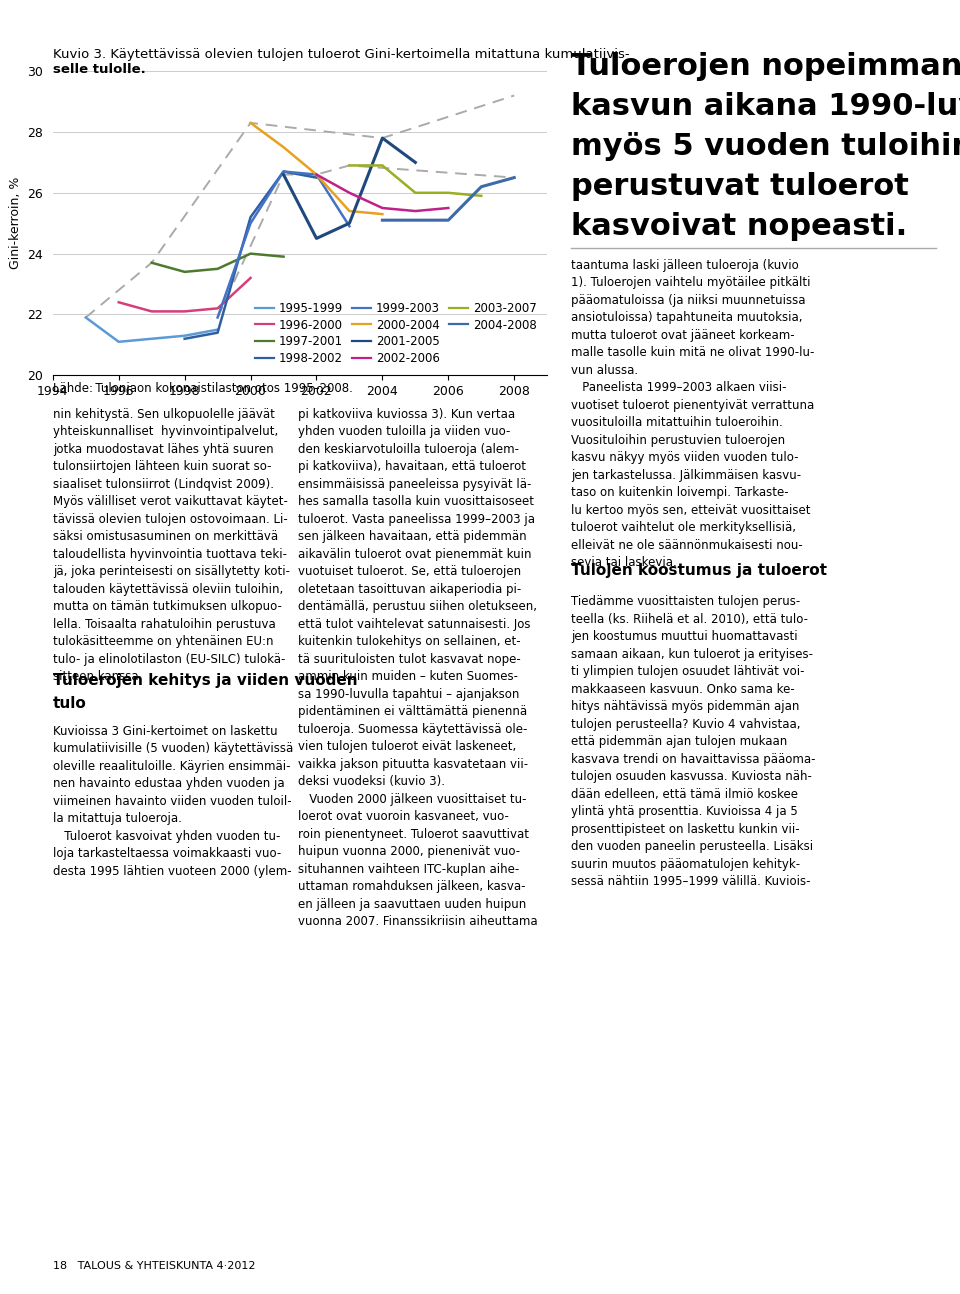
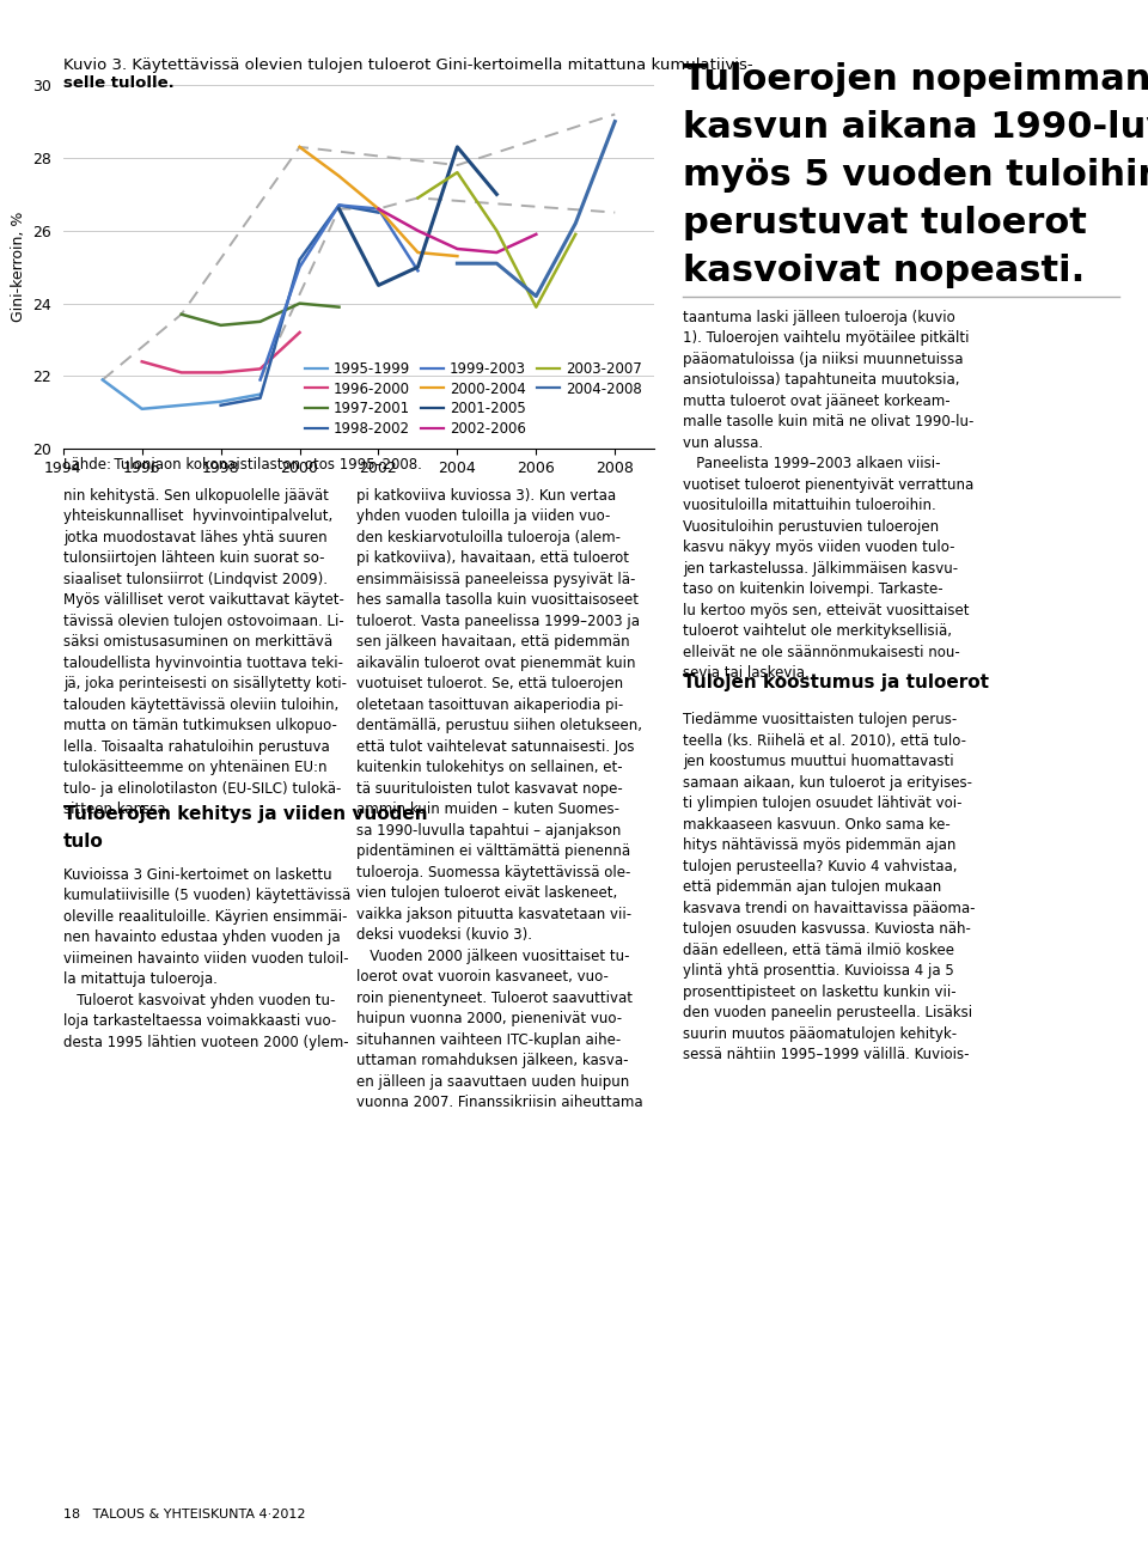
2001-2005/2004: 27.8 -> 28.3
2003-2007/2004: 26.9 -> 27.6
2002-2006/2006: 25.5 -> 25.9
2003-2007/2006: 26.0 -> 23.9
2004-2008/2006: 25.1 -> 24.2
2004-2008/2008: 26.5 -> 29.0
